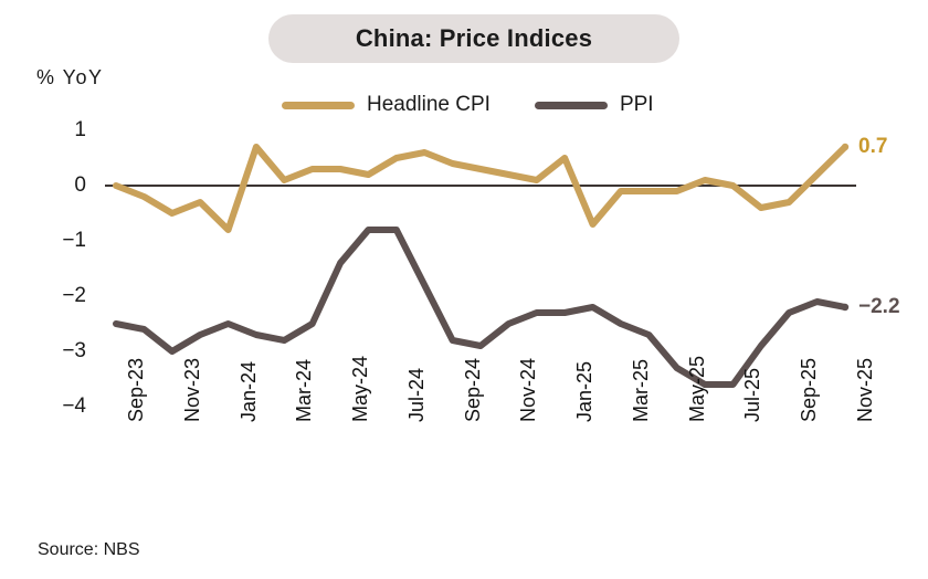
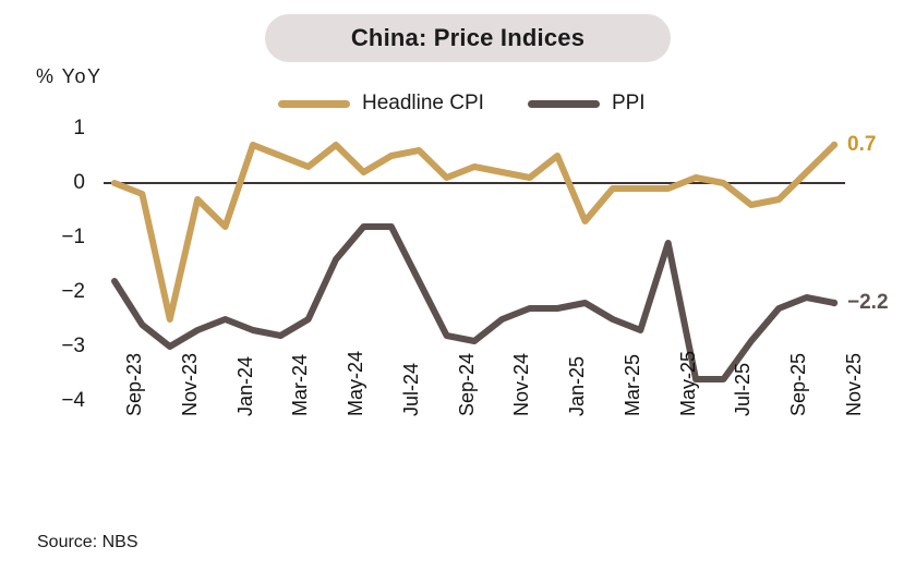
PPI/Sep-23: -2.5 -> -1.8
Headline CPI/Nov-23: -0.5 -> -2.5
Headline CPI/Mar-24: 0.1 -> 0.5
Headline CPI/May-24: 0.3 -> 0.7
Headline CPI/Sep-24: 0.4 -> 0.1
PPI/May-25: -3.3 -> -1.1
